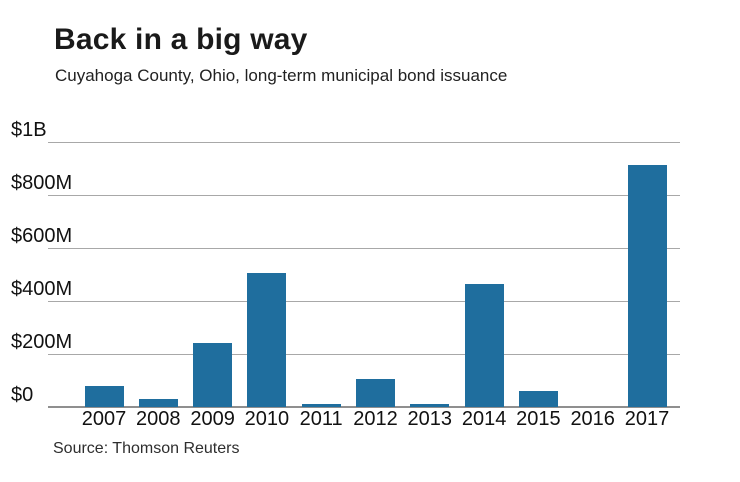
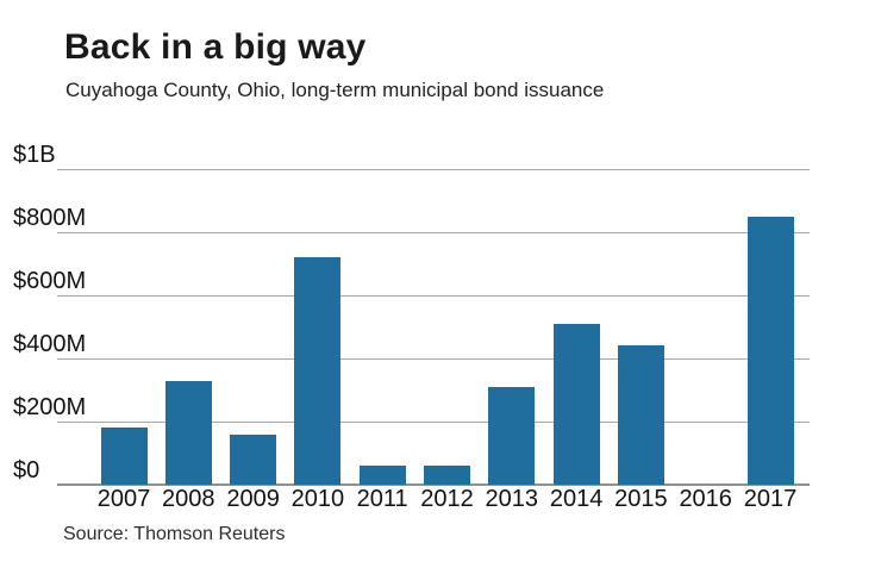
2007: $80M -> $180M
2008: $30M -> $330M
2009: $240M -> $160M
2010: $500M -> $720M
2011: $10M -> $60M
2012: $100M -> $60M
2013: $10M -> $310M
2014: $460M -> $510M
2015: $60M -> $440M
2017: $920M -> $850M
